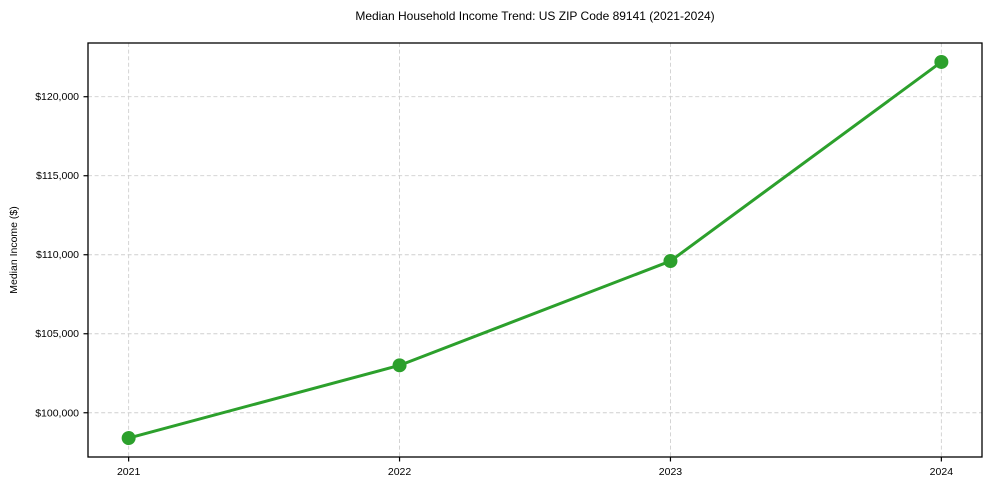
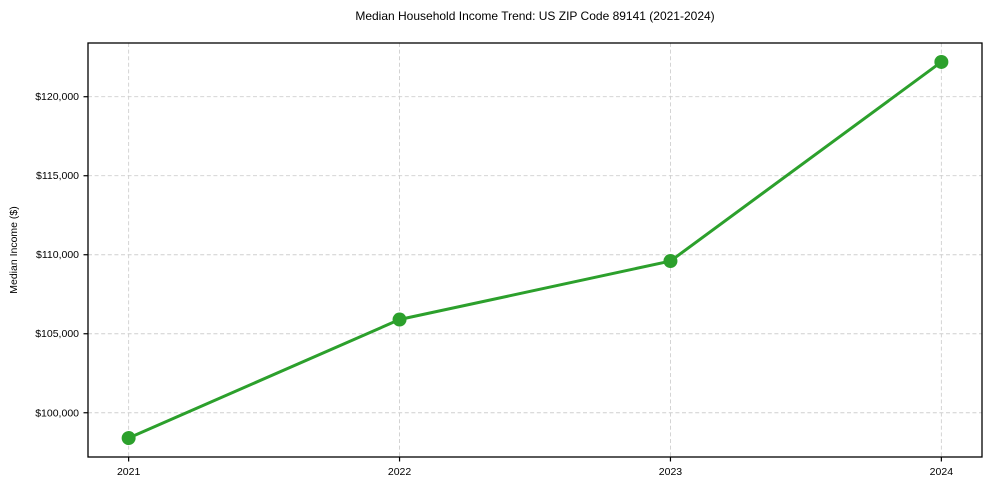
2022: $103000 -> $105900
